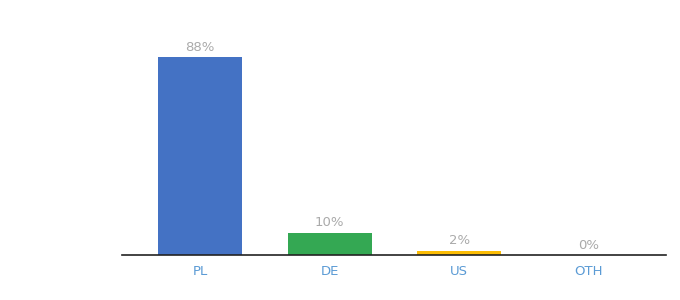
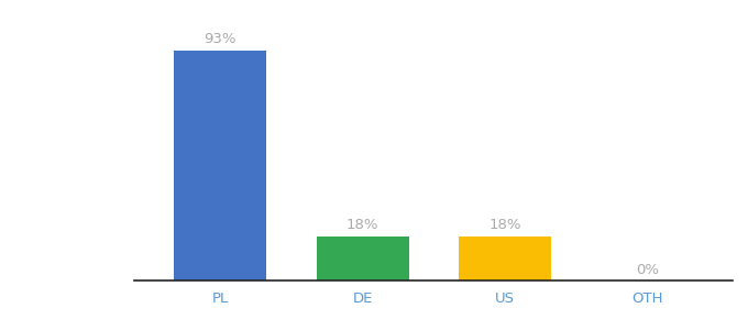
PL: 88% -> 93%
DE: 10% -> 18%
US: 2% -> 18%
